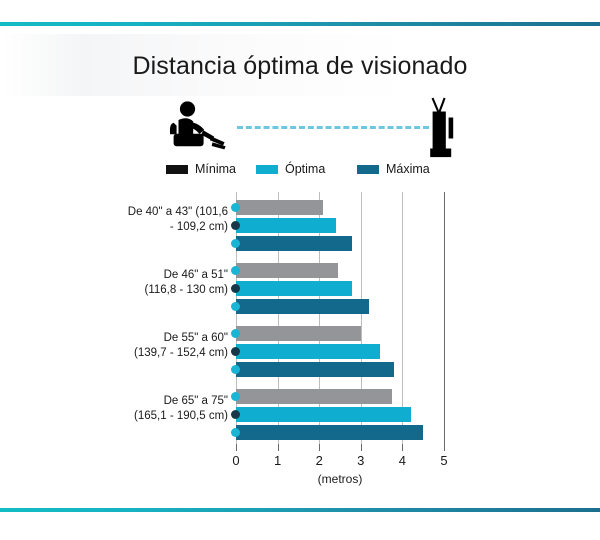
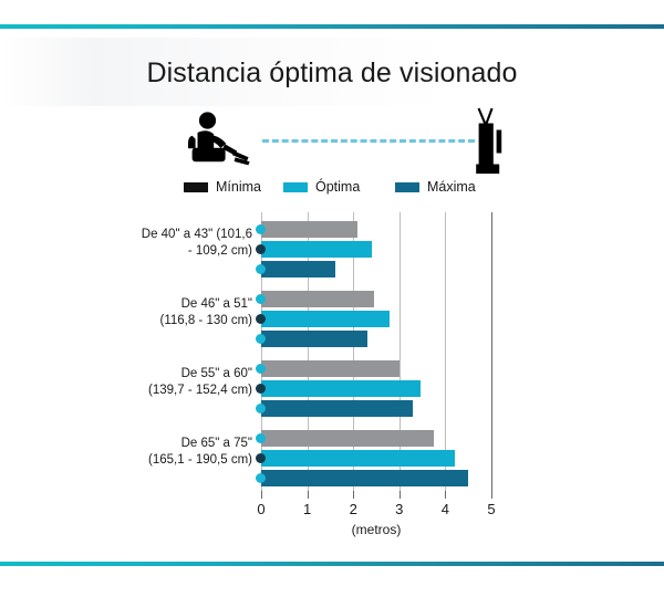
Máxima/De 40" a 43" (101,6 - 109,2 cm): 2.8 -> 1.6
Máxima/De 46" a 51" (116,8 - 130 cm): 3.2 -> 2.3
Máxima/De 55" a 60" (139,7 - 152,4 cm): 3.8 -> 3.3
